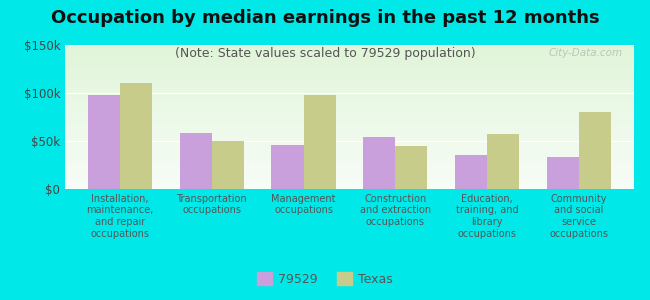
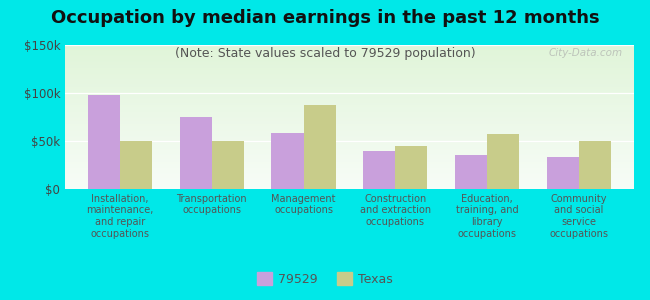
Texas/Installation, maintenance, and repair occupations: $110k -> $50k
79529/Transportation occupations: $58k -> $75k
79529/Management occupations: $46k -> $58k
Texas/Management occupations: $98k -> $88k
79529/Construction and extraction occupations: $54k -> $40k
Texas/Community and social service occupations: $80k -> $50k
